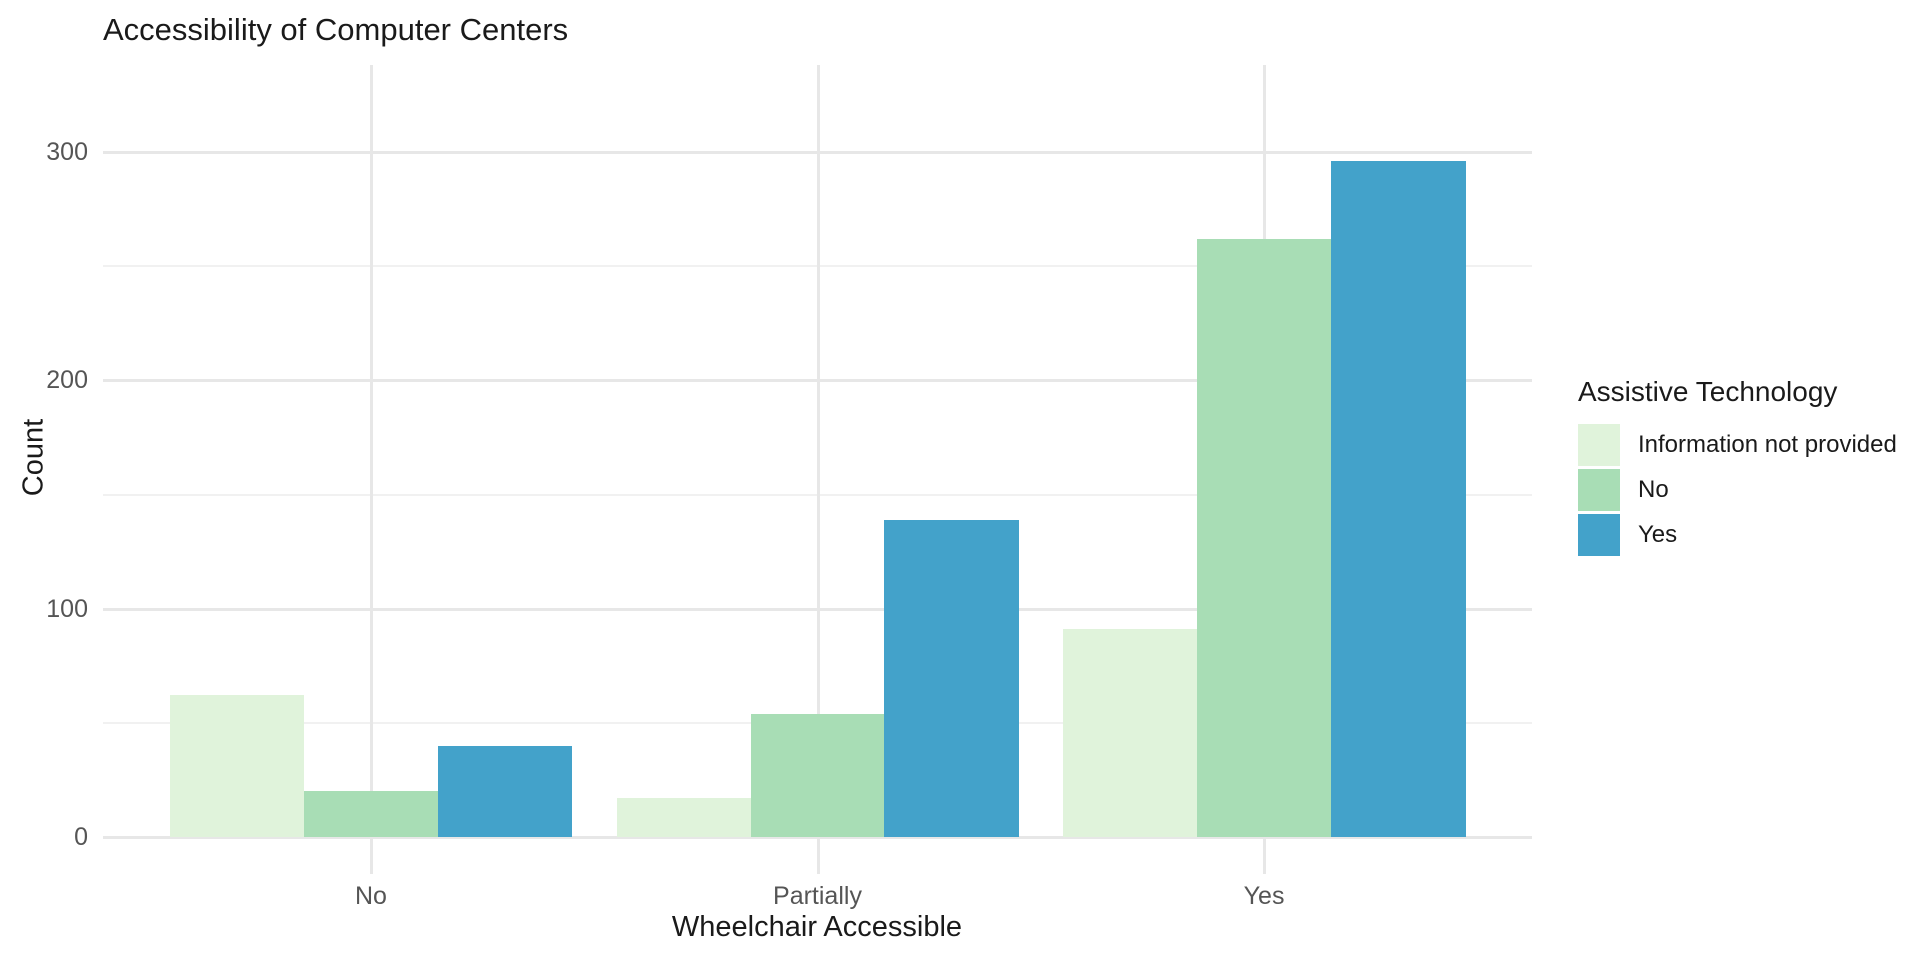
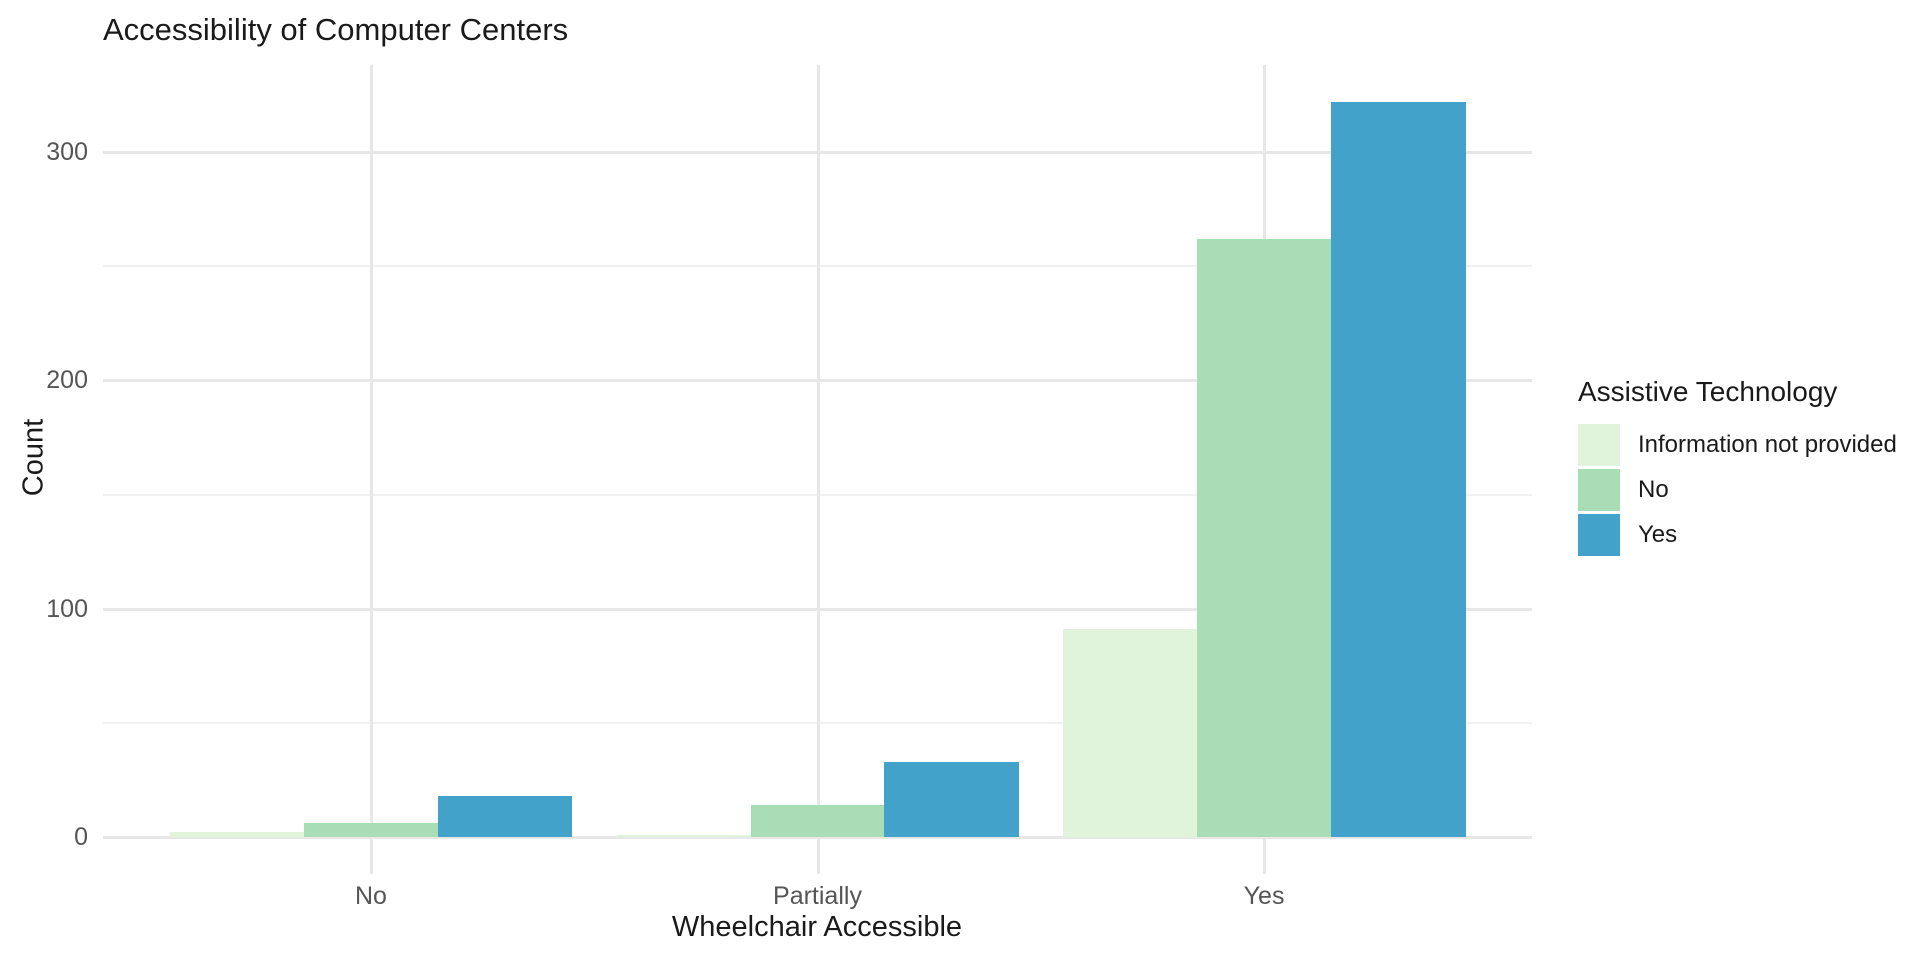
Information not provided/No: 62 -> 2
No/No: 20 -> 6
Yes/No: 40 -> 18
Information not provided/Partially: 17 -> 1
No/Partially: 54 -> 14
Yes/Partially: 139 -> 33
Yes/Yes: 296 -> 322
